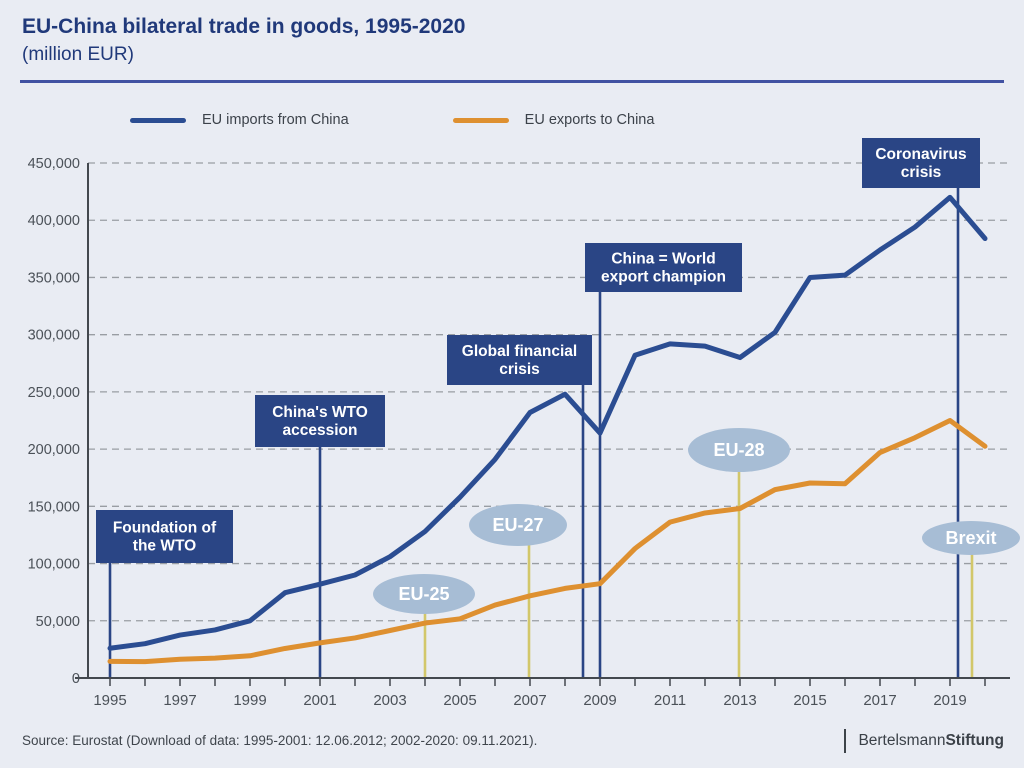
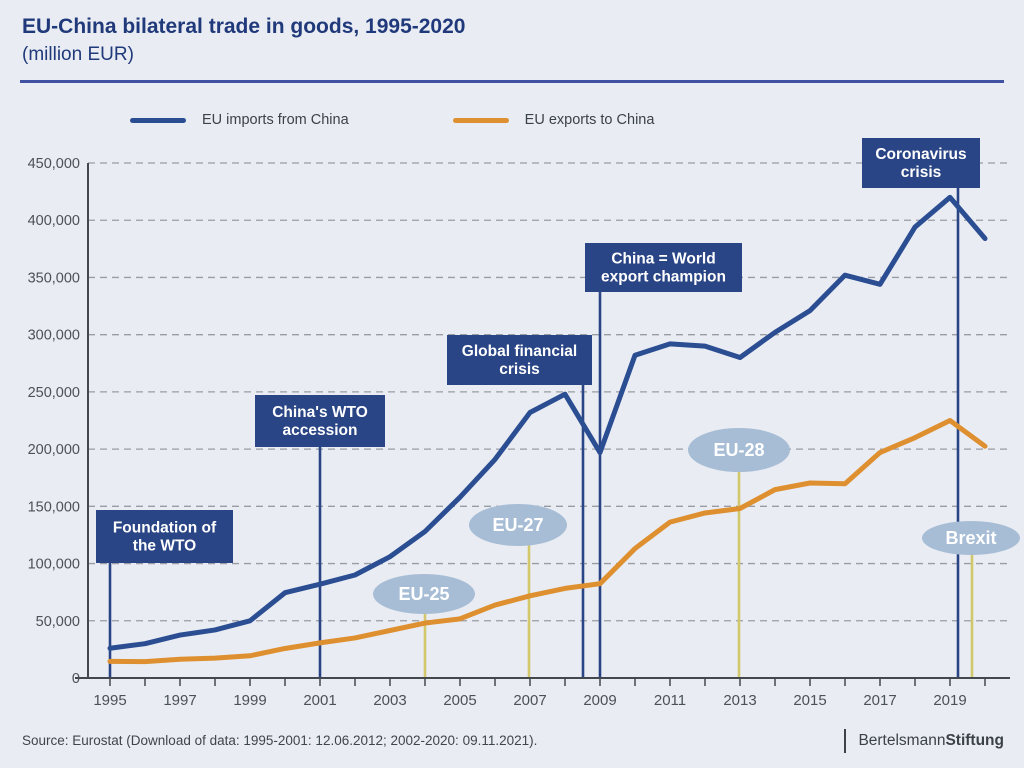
EU imports from China/2009: 214000 -> 197000
EU imports from China/2015: 350000 -> 321000
EU imports from China/2017: 374000 -> 344000
